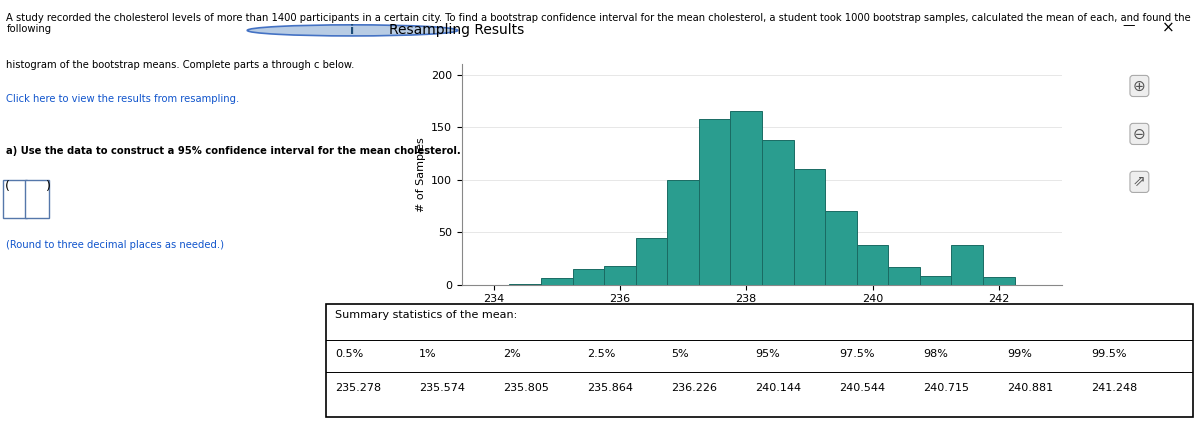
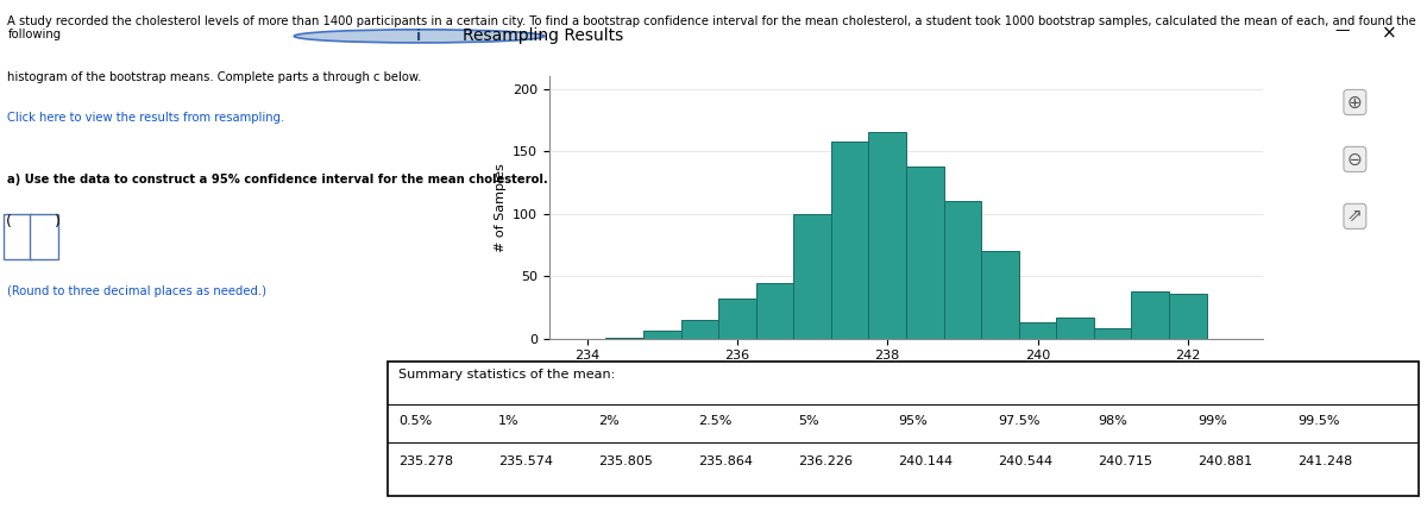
236: 18 -> 32
240: 38 -> 13
242: 7 -> 36
